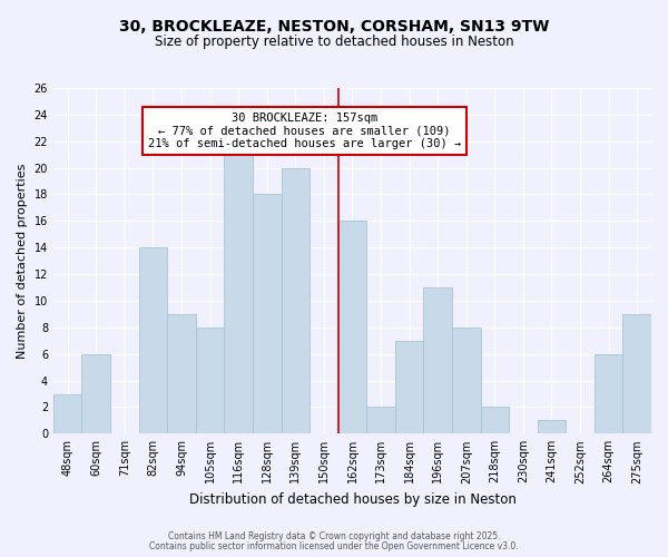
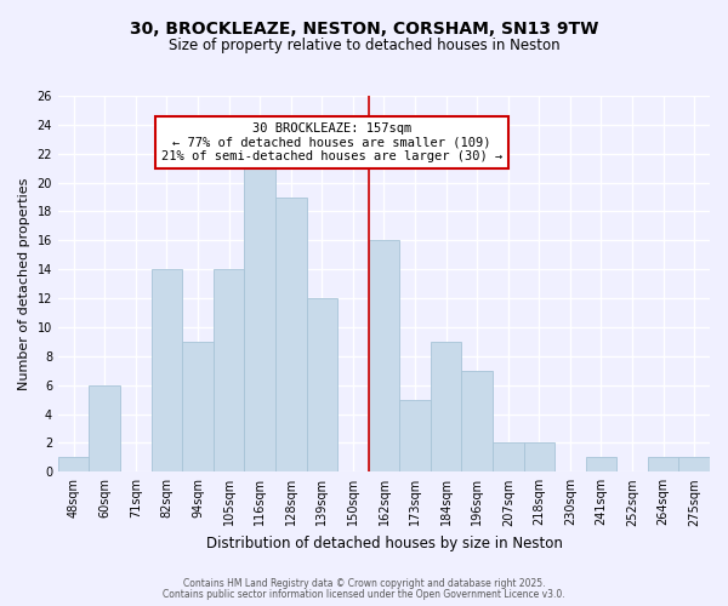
48sqm: 3 -> 1
105sqm: 8 -> 14
128sqm: 18 -> 19
139sqm: 20 -> 12
173sqm: 2 -> 5
184sqm: 7 -> 9
196sqm: 11 -> 7
207sqm: 8 -> 2
264sqm: 6 -> 1
275sqm: 9 -> 1
